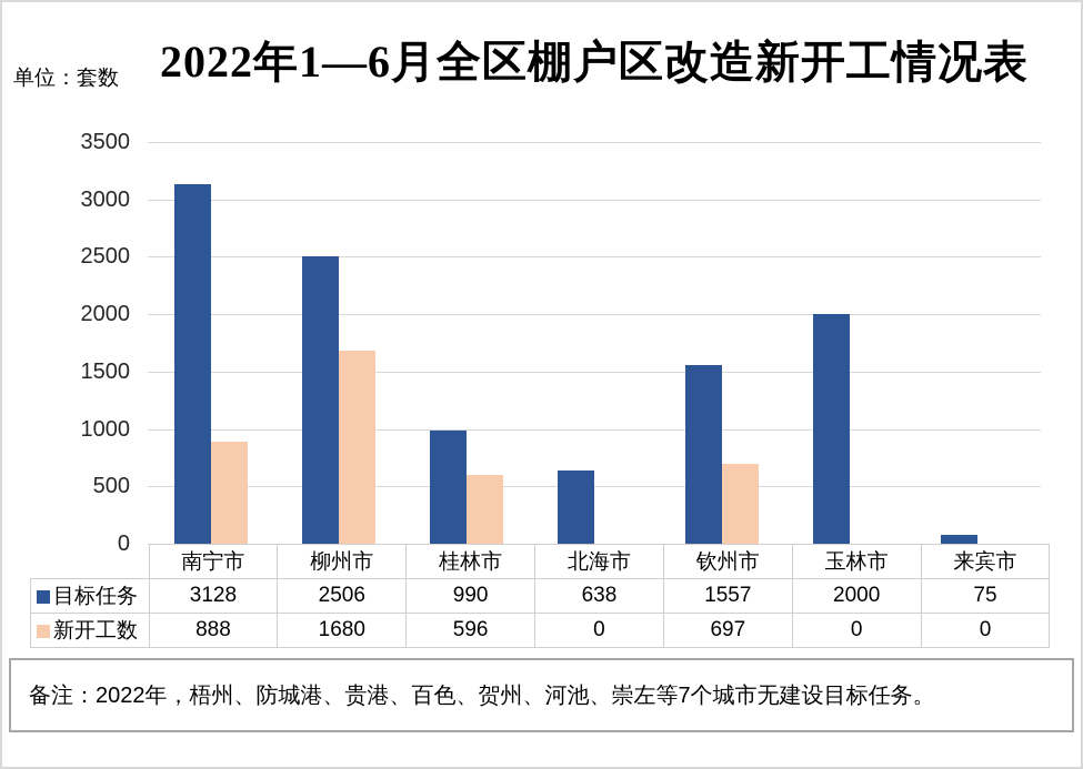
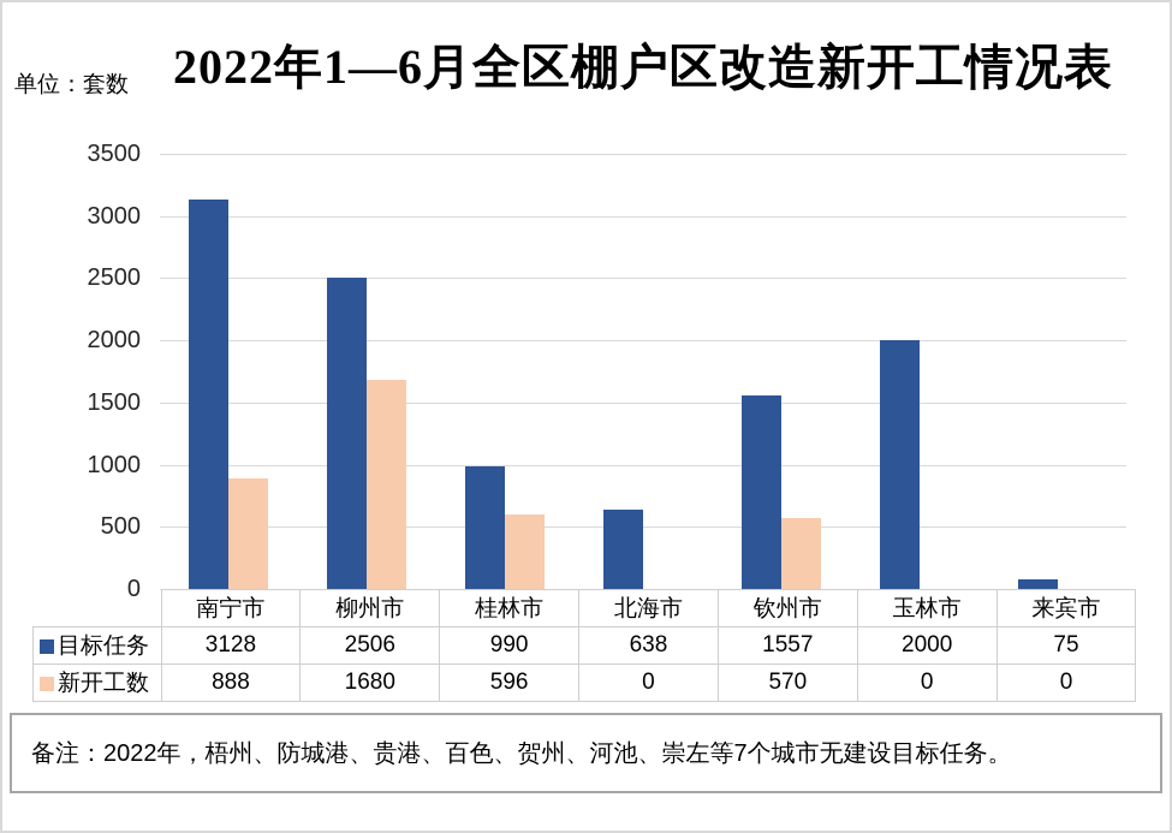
新开工数/钦州市: 697 -> 570
